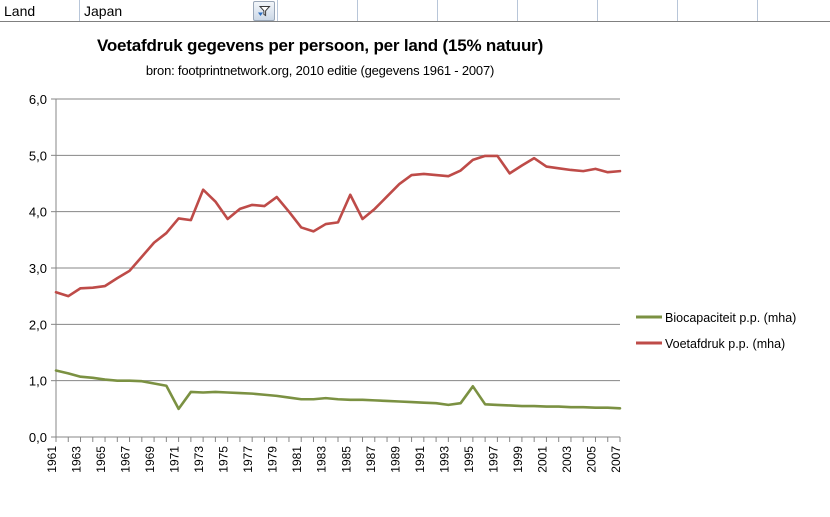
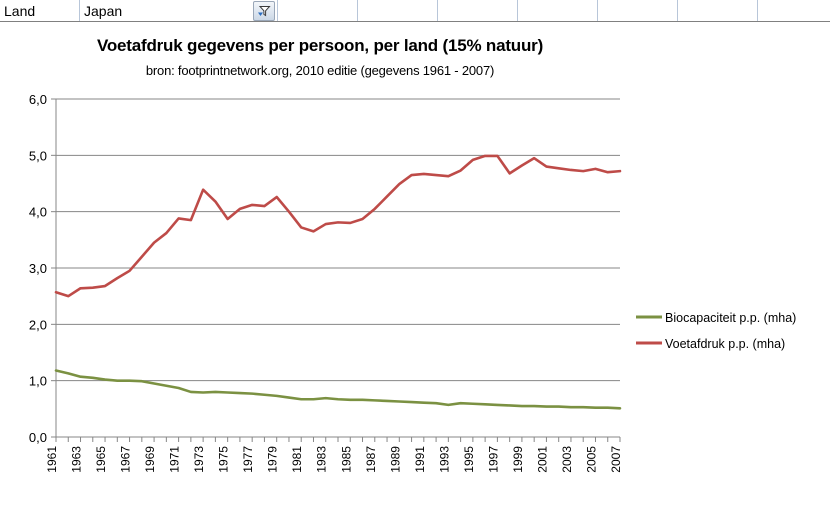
Biocapaciteit p.p. (mha)/1971: 0,5 -> 0,9
Voetafdruk p.p. (mha)/1985: 4,3 -> 3,8
Biocapaciteit p.p. (mha)/1995: 0,9 -> 0,6
